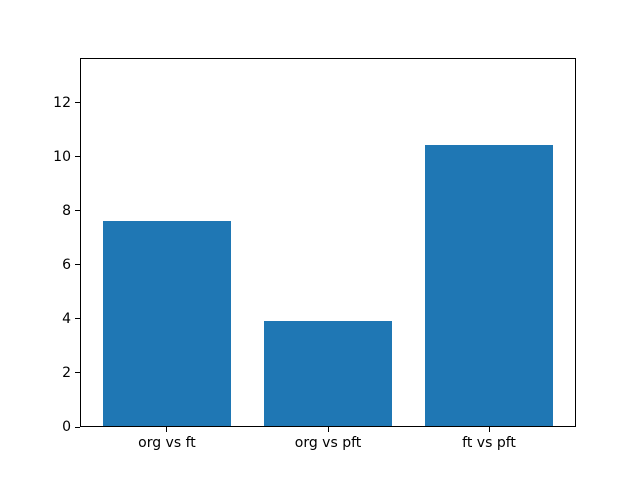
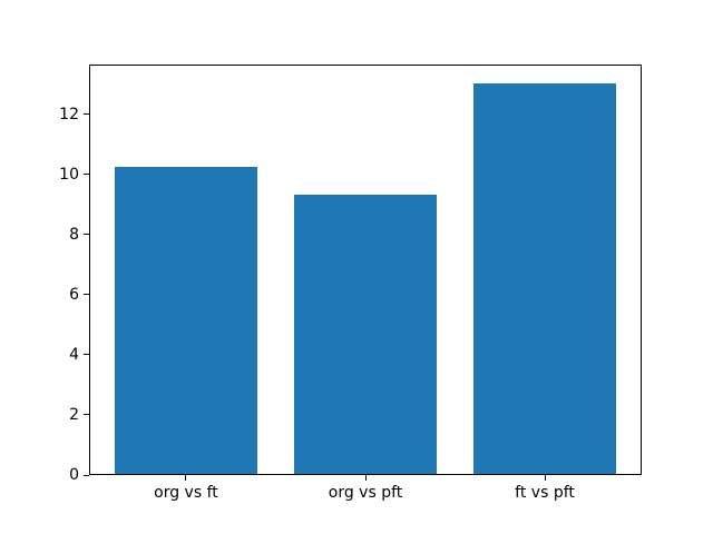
org vs ft: 7.6 -> 10.2
org vs pft: 3.9 -> 9.3
ft vs pft: 10.4 -> 13.0
